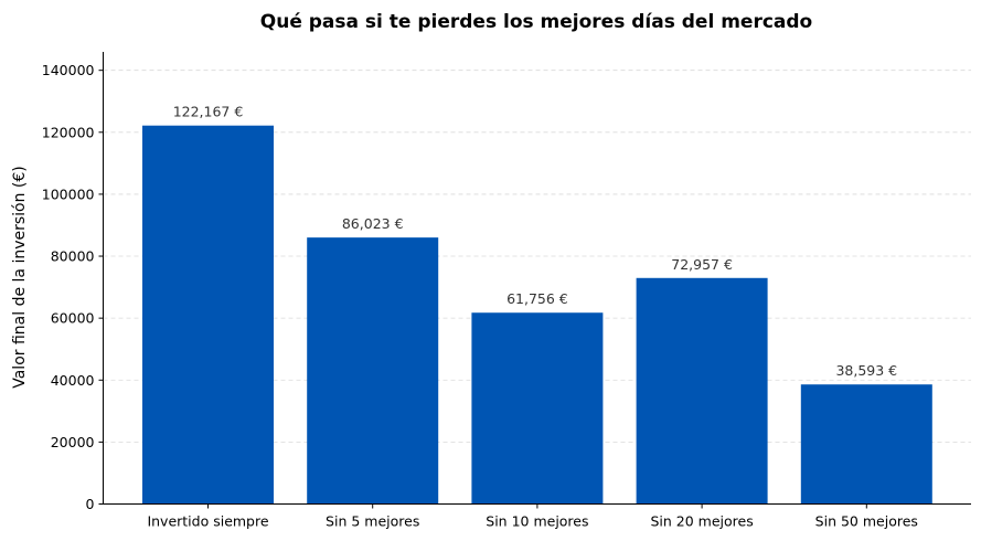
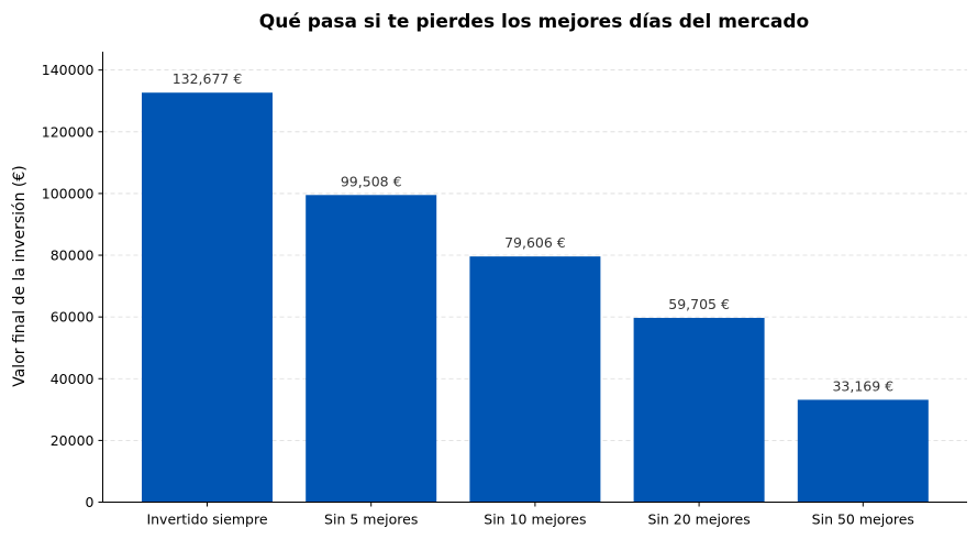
Invertido siempre: 122,167 -> 132,677
Sin 5 mejores: 86,023 -> 99,508
Sin 10 mejores: 61,756 -> 79,606
Sin 20 mejores: 72,957 -> 59,705
Sin 50 mejores: 38,593 -> 33,169
